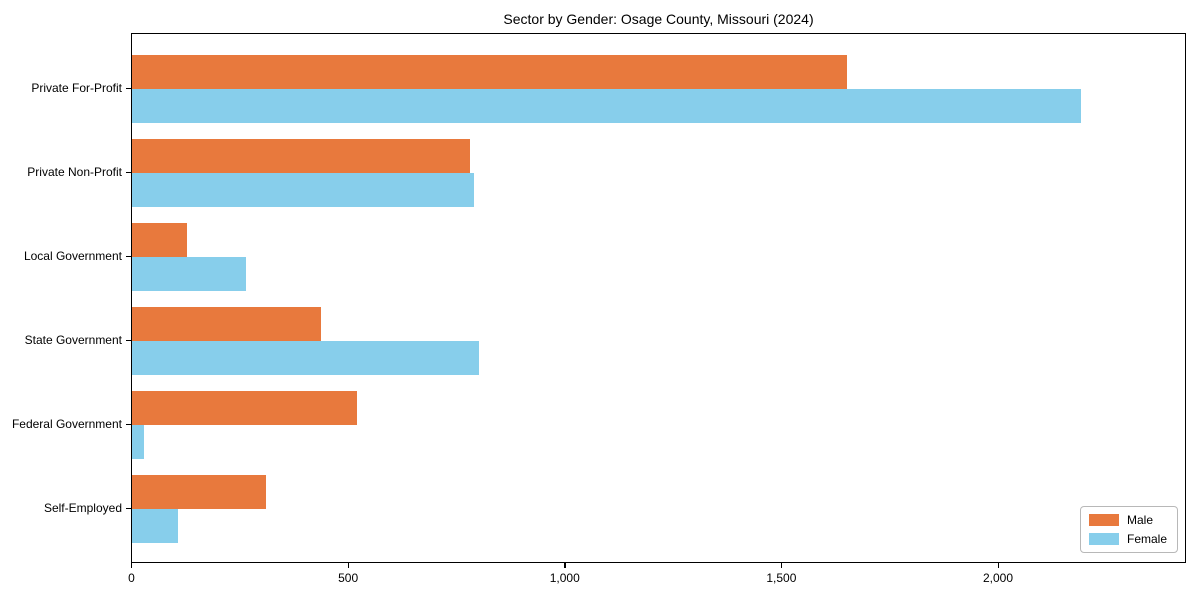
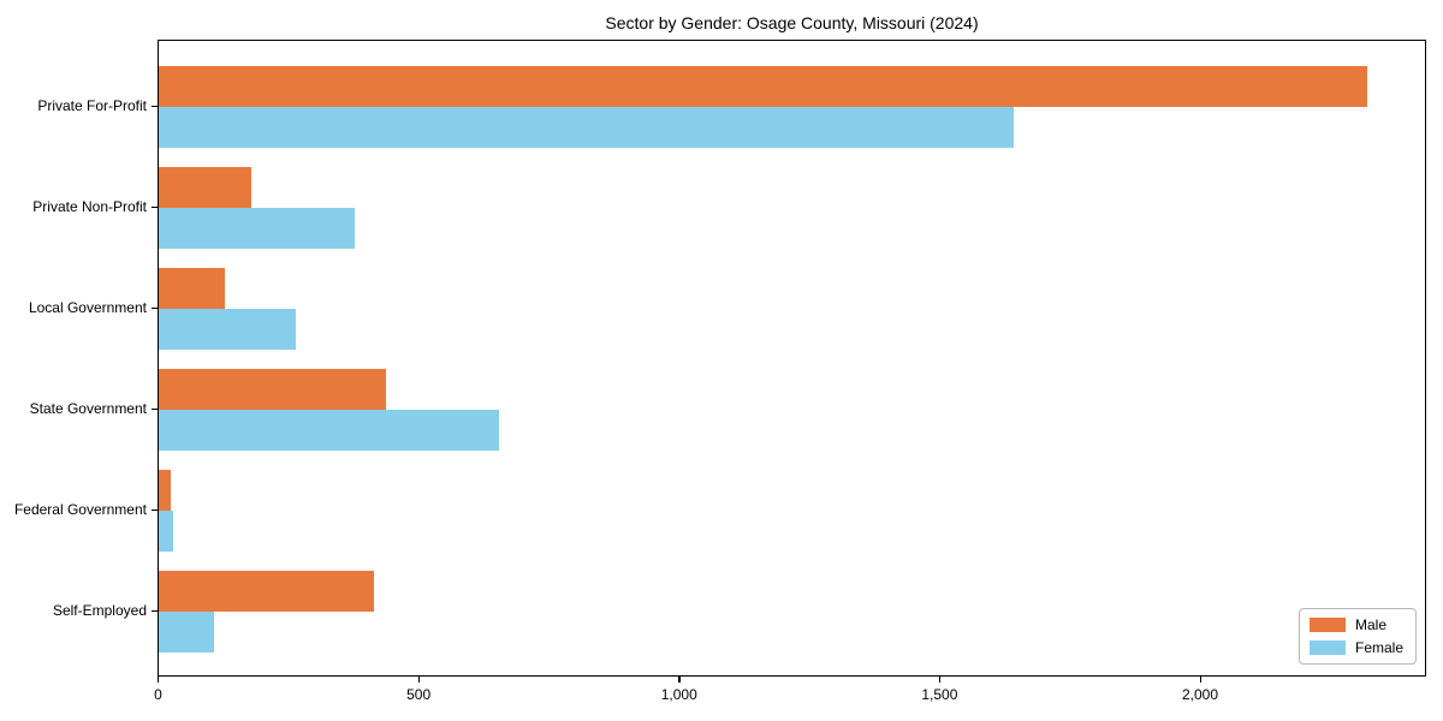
Male/Private For-Profit: 1650 -> 2320
Female/Private For-Profit: 2190 -> 1640
Male/Private Non-Profit: 780 -> 180
Female/Private Non-Profit: 790 -> 380
Female/State Government: 800 -> 650
Male/Federal Government: 520 -> 20
Male/Self-Employed: 310 -> 410
